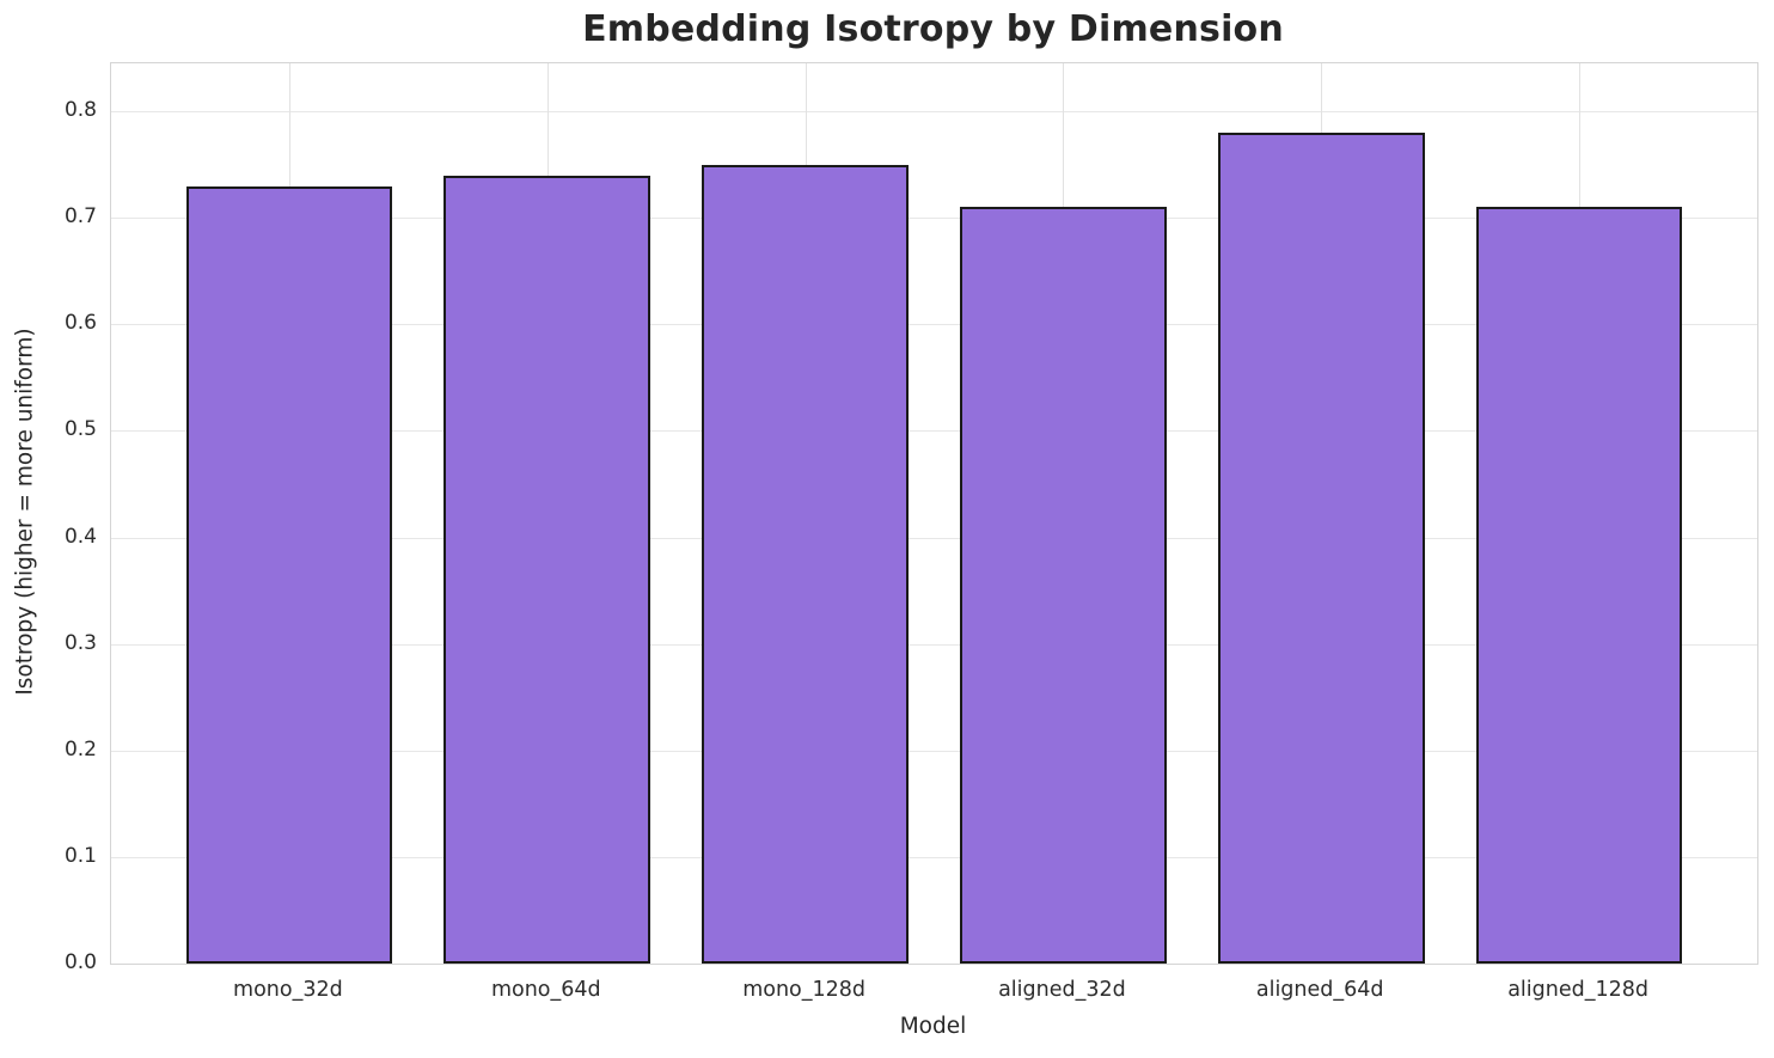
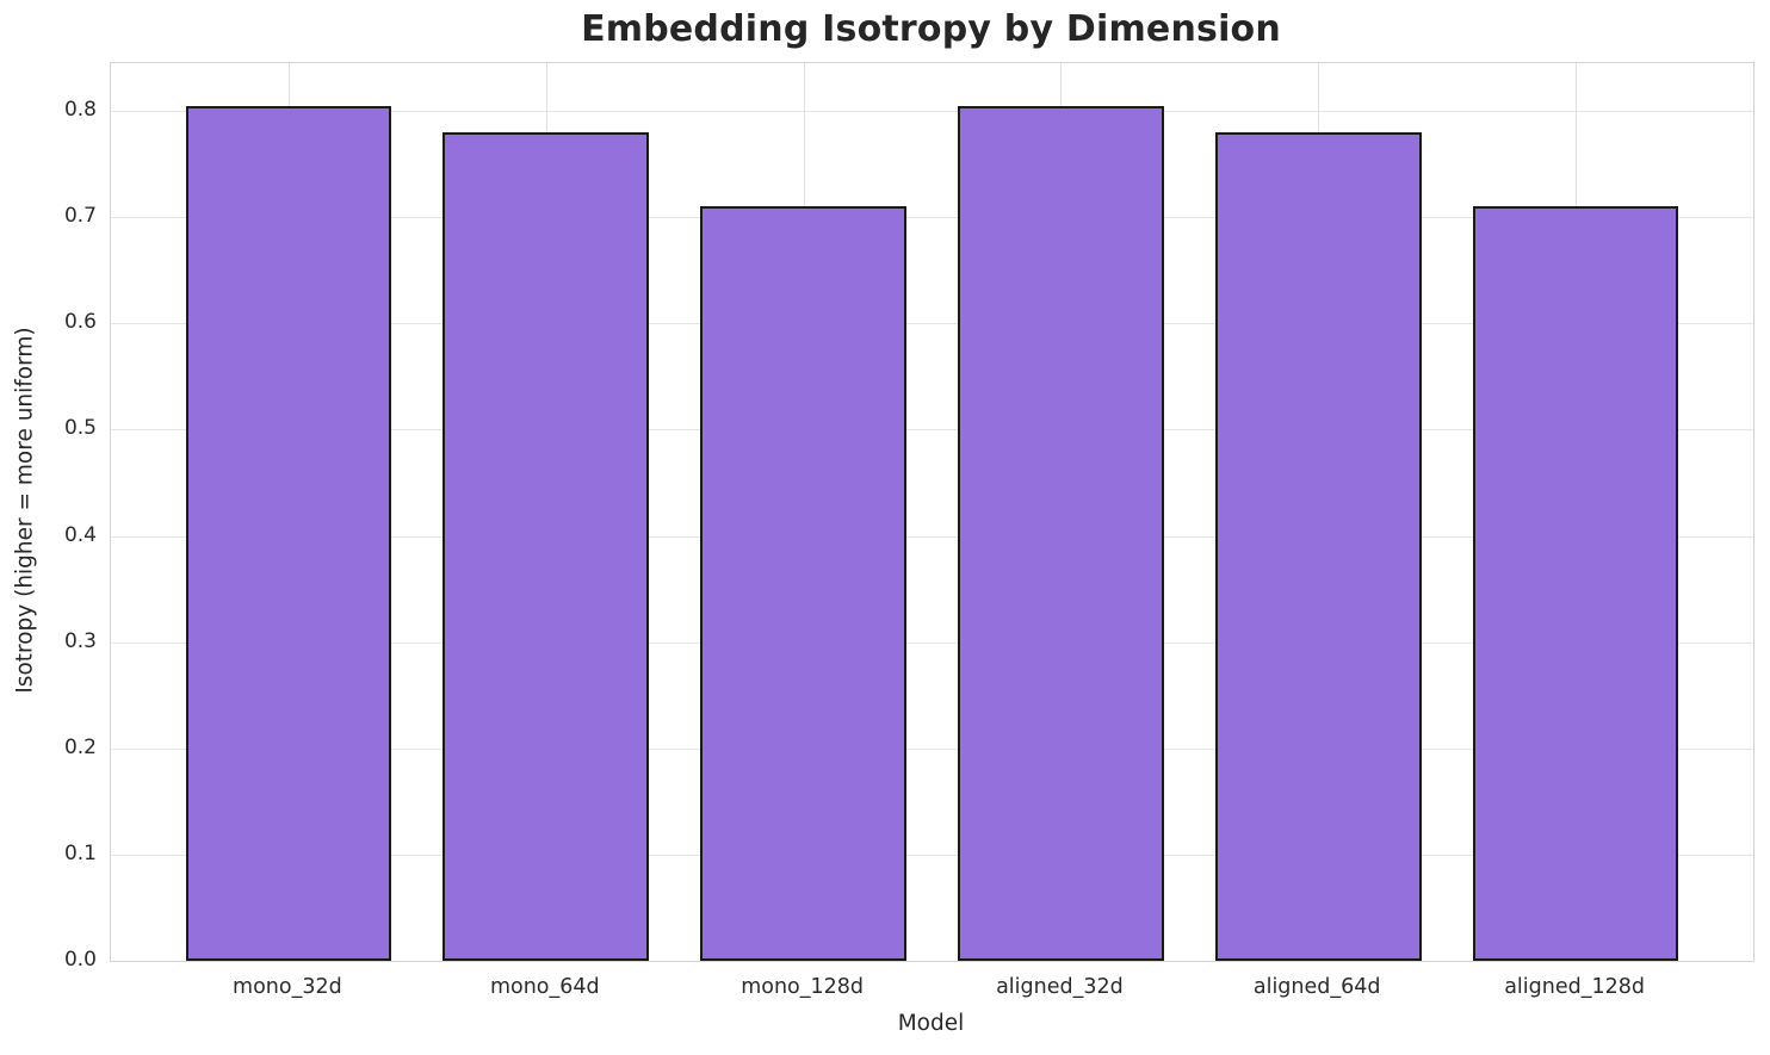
mono_32d: 0.73 -> 0.81
mono_64d: 0.74 -> 0.78
mono_128d: 0.75 -> 0.71
aligned_32d: 0.71 -> 0.81
